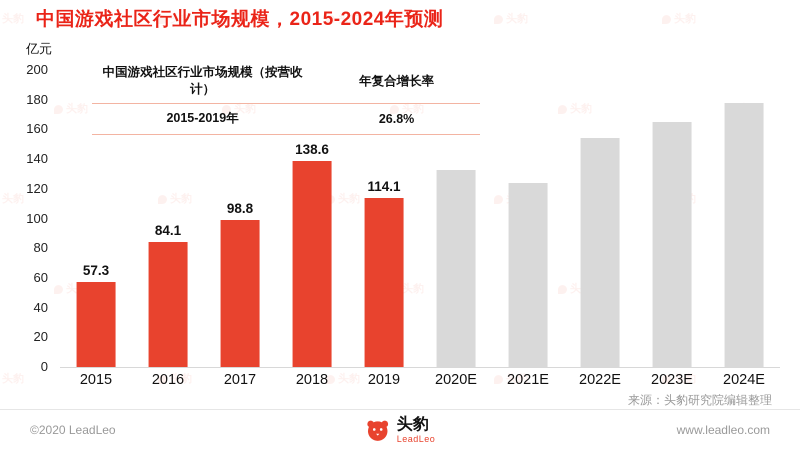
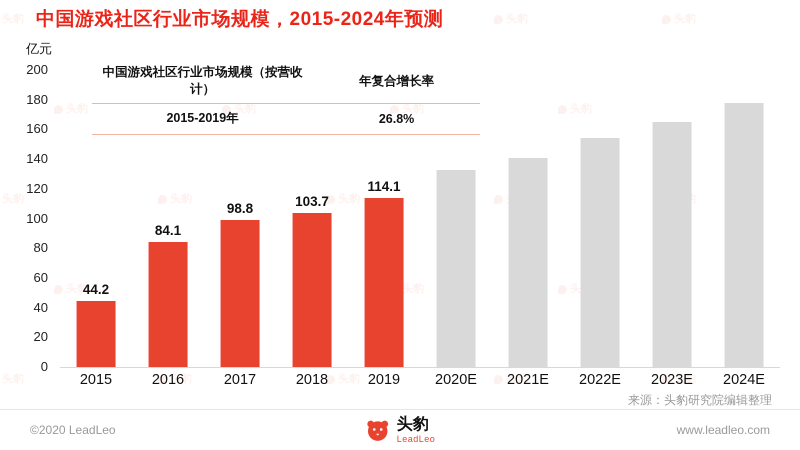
2015: 57.3 -> 44.2
2018: 138.6 -> 103.7
2021E: 124 -> 141
